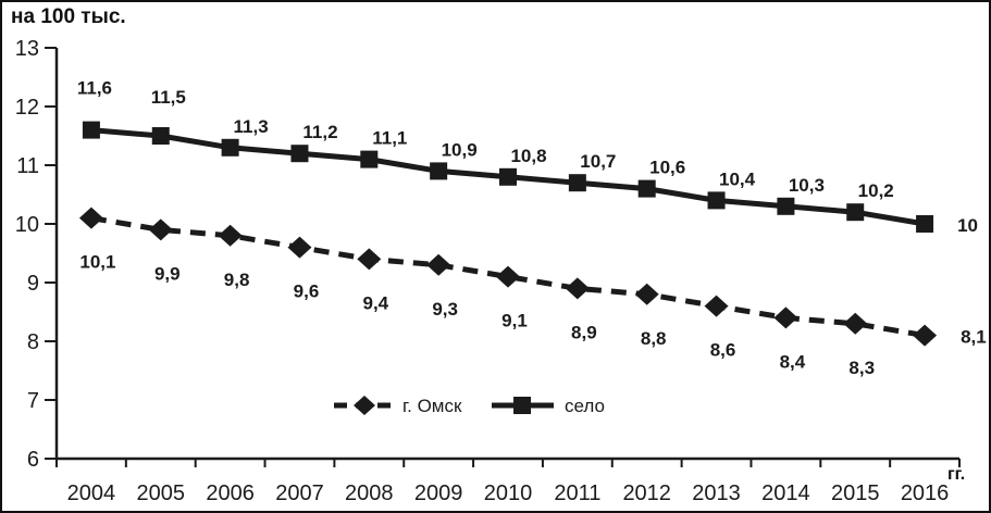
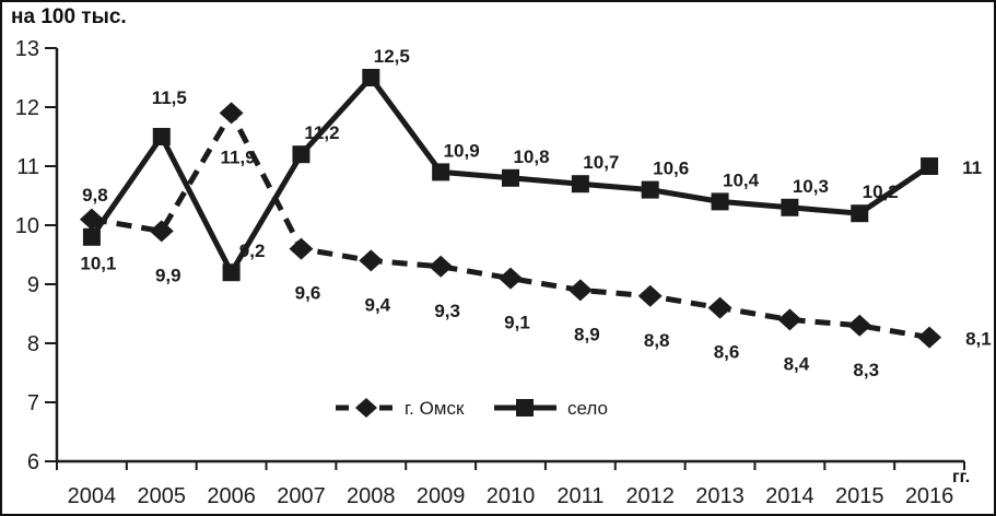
село/2004: 11,6 -> 9,8
г. Омск/2006: 9,8 -> 11,9
село/2006: 11,3 -> 9,2
село/2008: 11,1 -> 12,5
село/2016: 10 -> 11
